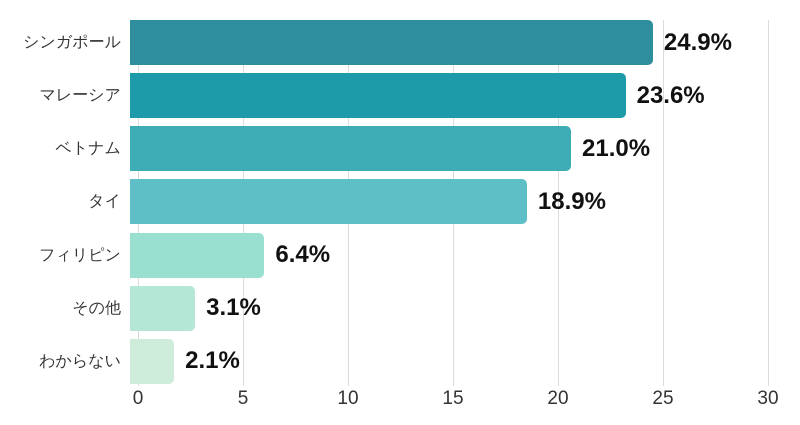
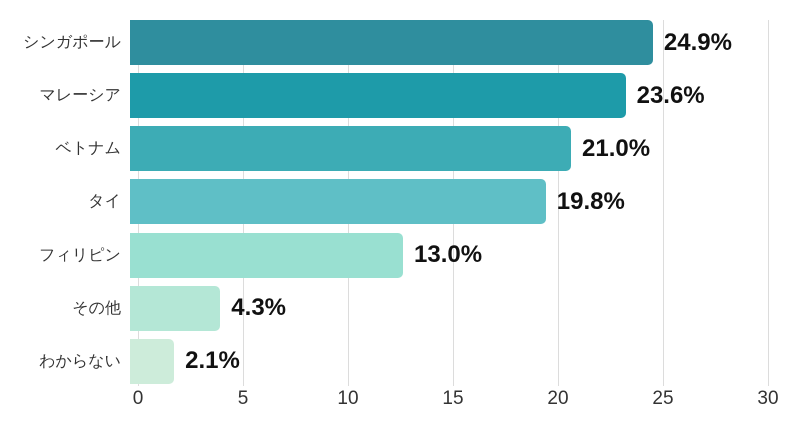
タイ: 18.9% -> 19.8%
フィリピン: 6.4% -> 13.0%
その他: 3.1% -> 4.3%
